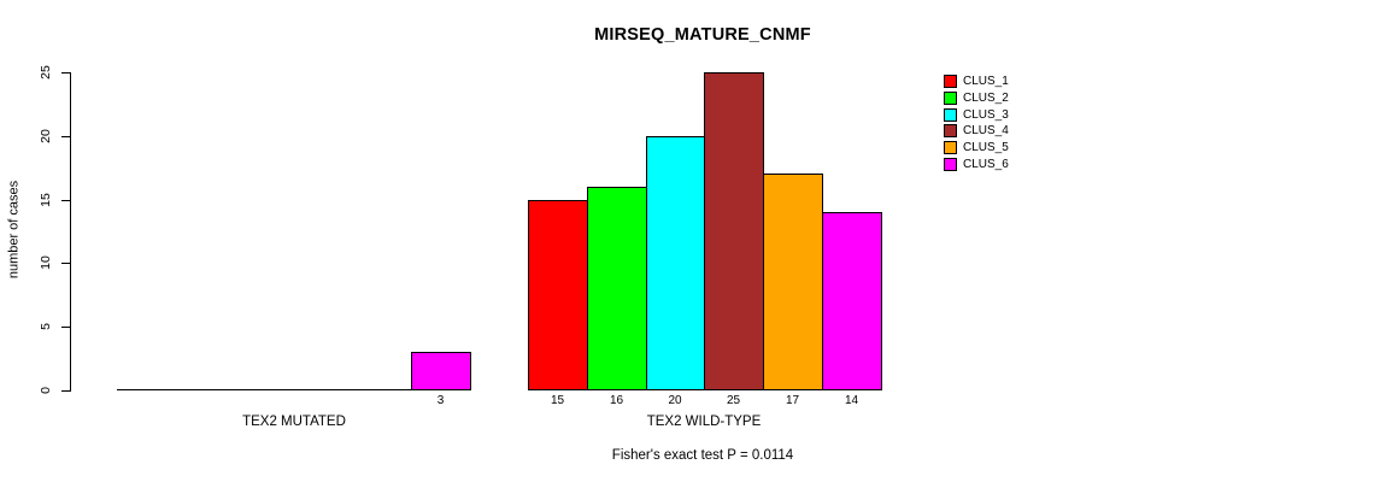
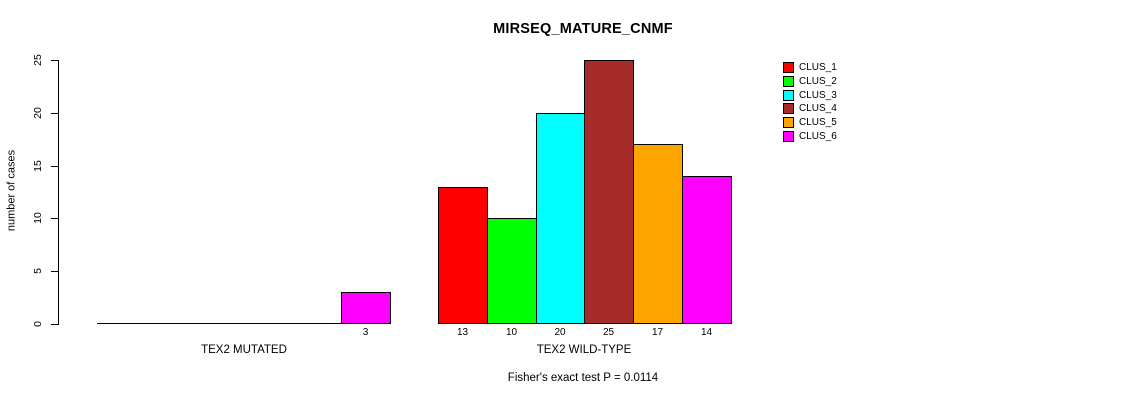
CLUS_1/TEX2 WILD-TYPE: 15 -> 13
CLUS_2/TEX2 WILD-TYPE: 16 -> 10
